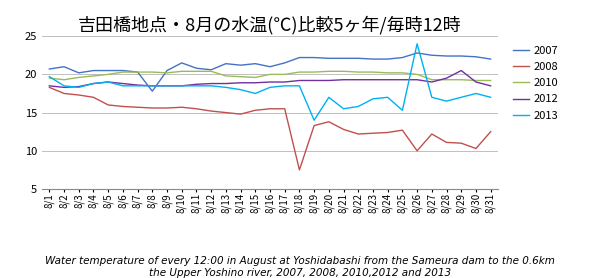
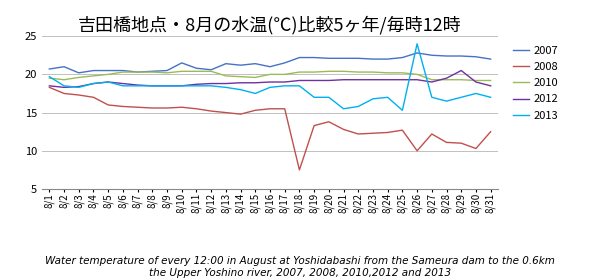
2007/8/8: 17.8 -> 20.4
2013/8/19: 14.0 -> 17.0
